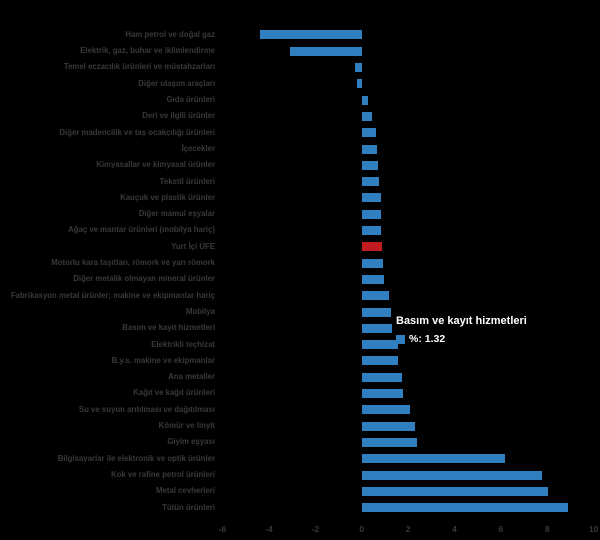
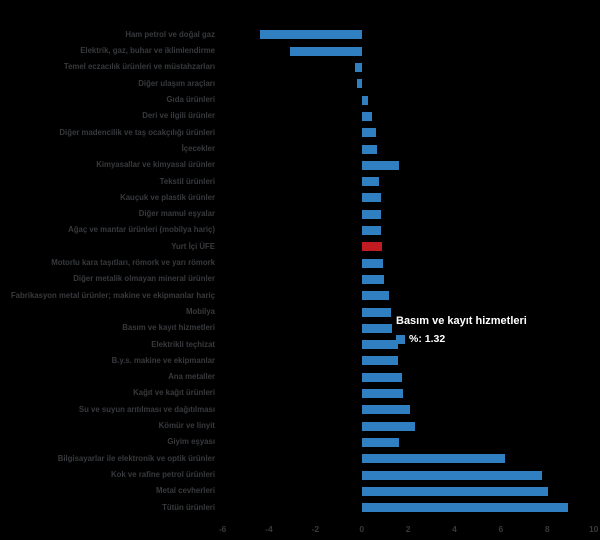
Kimyasallar ve kimyasal ürünler: 0.7 -> 1.6
Giyim eşyası: 2.4 -> 1.6
